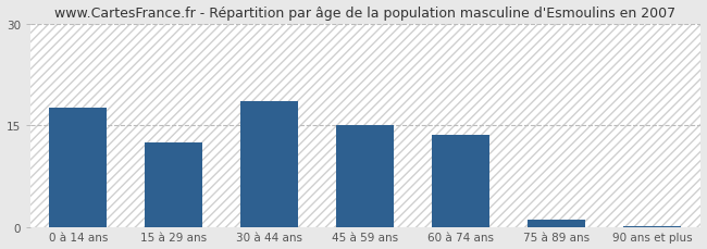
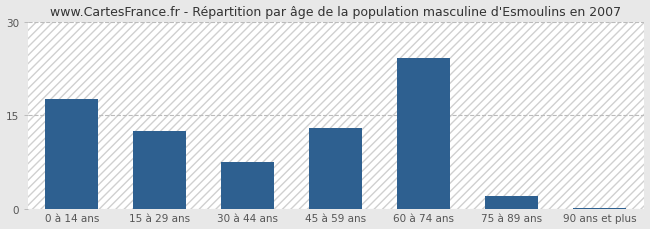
30 à 44 ans: 18.5 -> 7.4
45 à 59 ans: 15.0 -> 13.0
60 à 74 ans: 13.5 -> 24.2
75 à 89 ans: 1.0 -> 2.0
